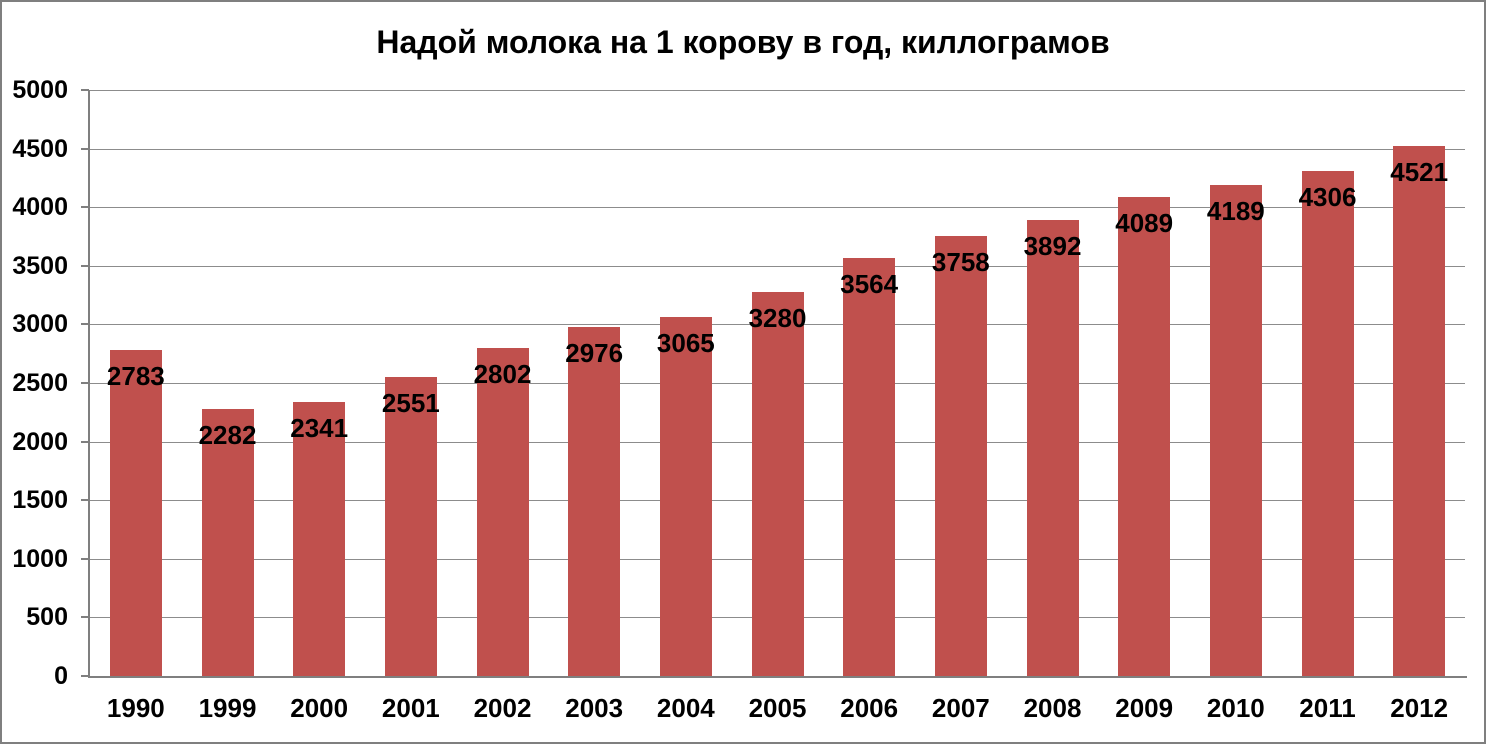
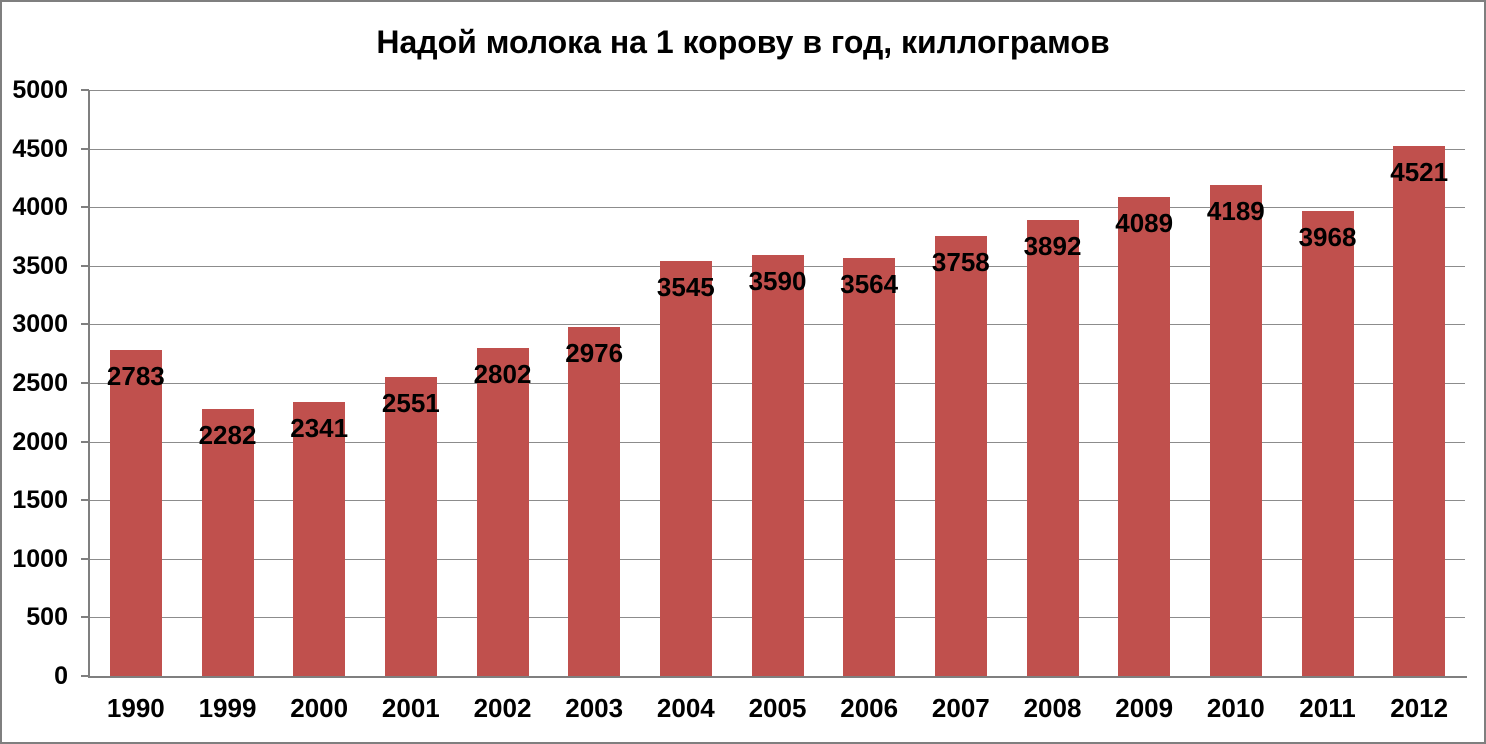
2004: 3065 -> 3545
2005: 3280 -> 3590
2011: 4306 -> 3968
